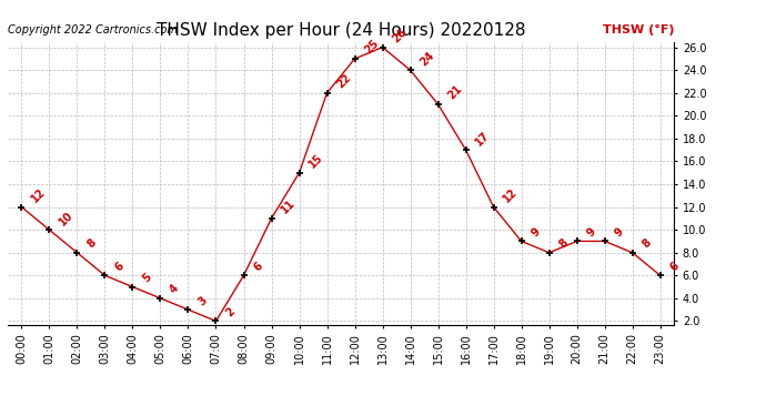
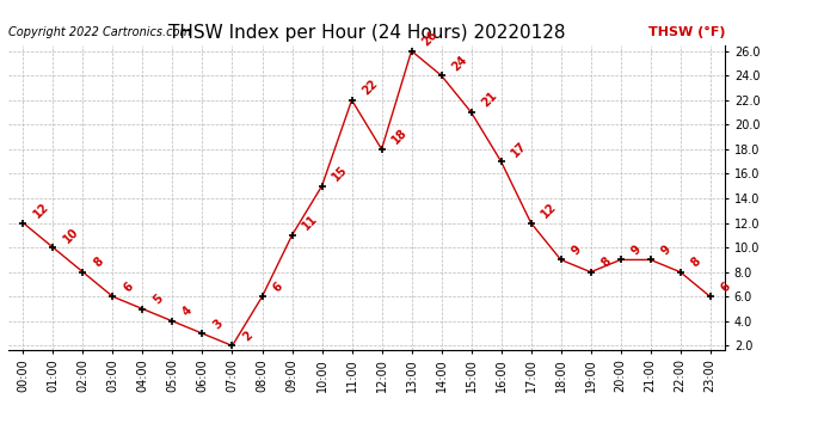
12:00: 25 -> 18
